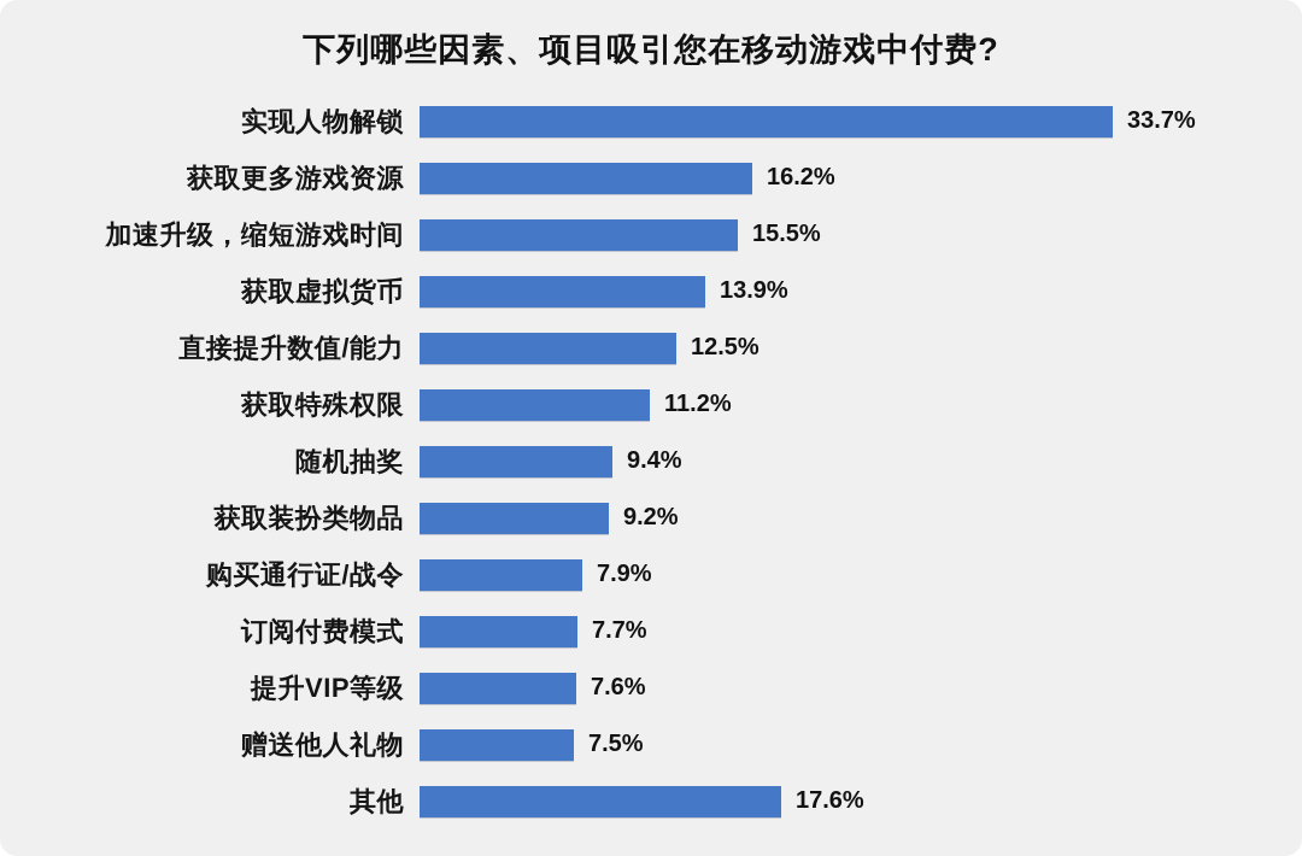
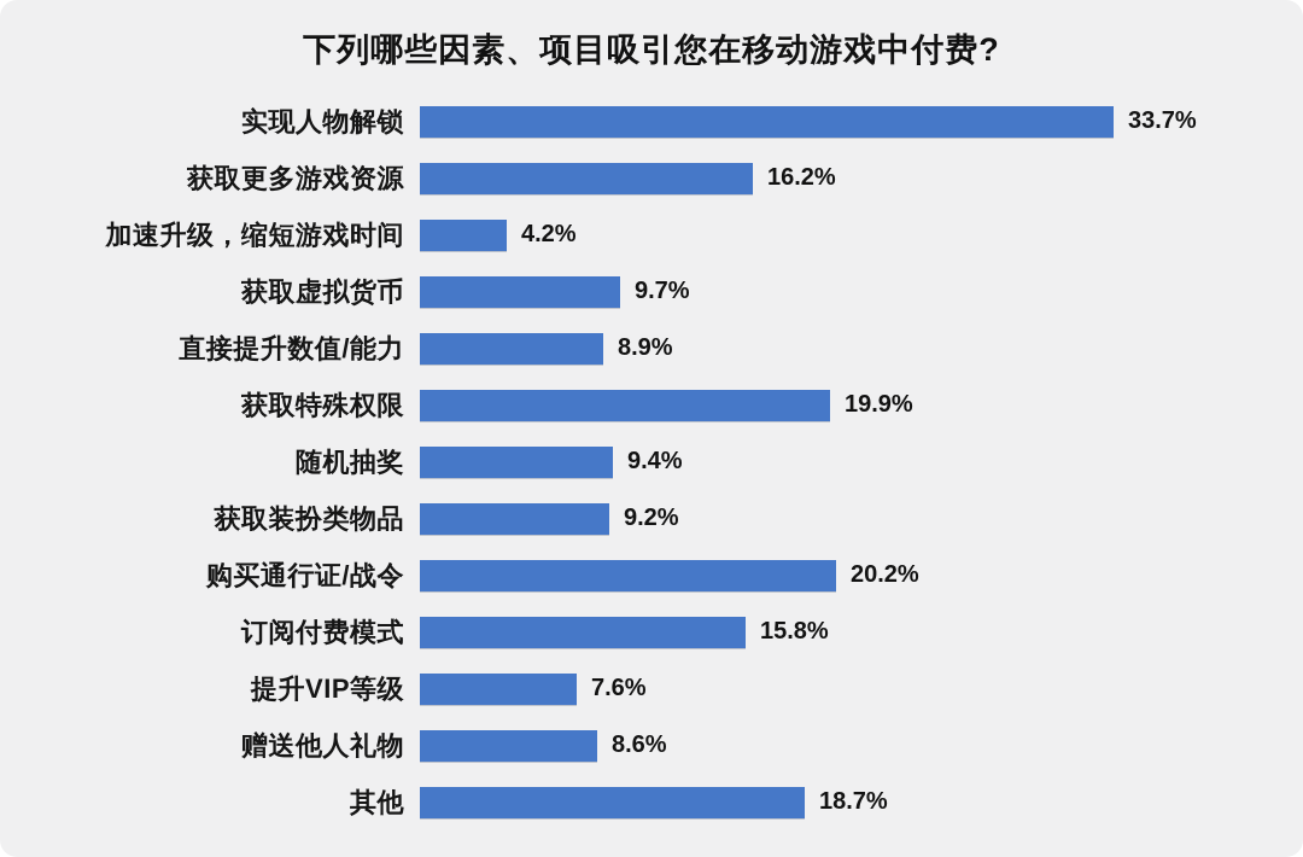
加速升级，缩短游戏时间: 15.5% -> 4.2%
获取虚拟货币: 13.9% -> 9.7%
直接提升数值/能力: 12.5% -> 8.9%
获取特殊权限: 11.2% -> 19.9%
购买通行证/战令: 7.9% -> 20.2%
订阅付费模式: 7.7% -> 15.8%
赠送他人礼物: 7.5% -> 8.6%
其他: 17.6% -> 18.7%
